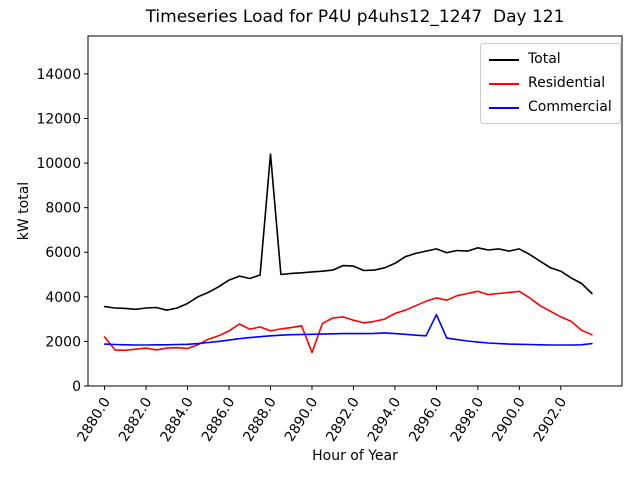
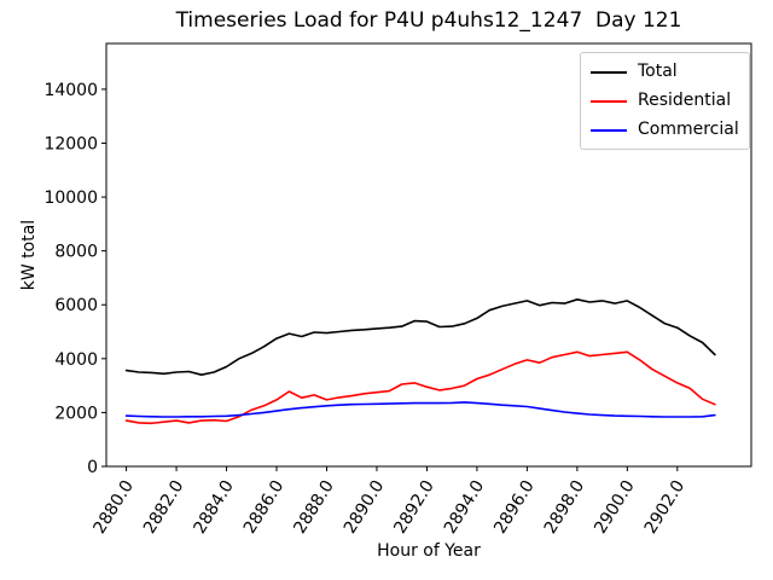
Residential/2880.0: 2200 -> 1700
Total/2888.0: 10400 -> 5000
Residential/2890.0: 1500 -> 2800
Commercial/2896.0: 3200 -> 2200
